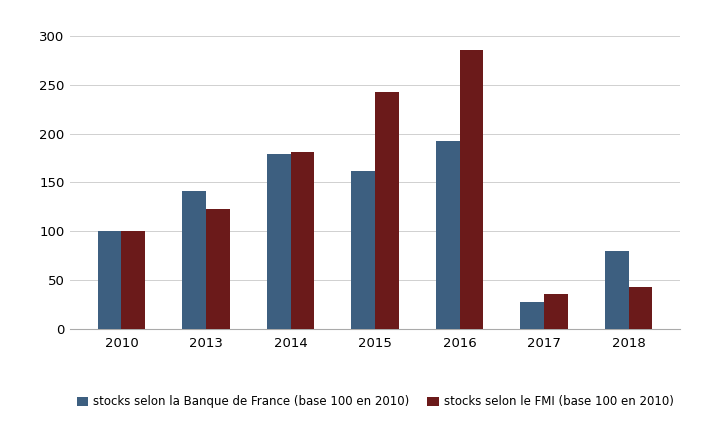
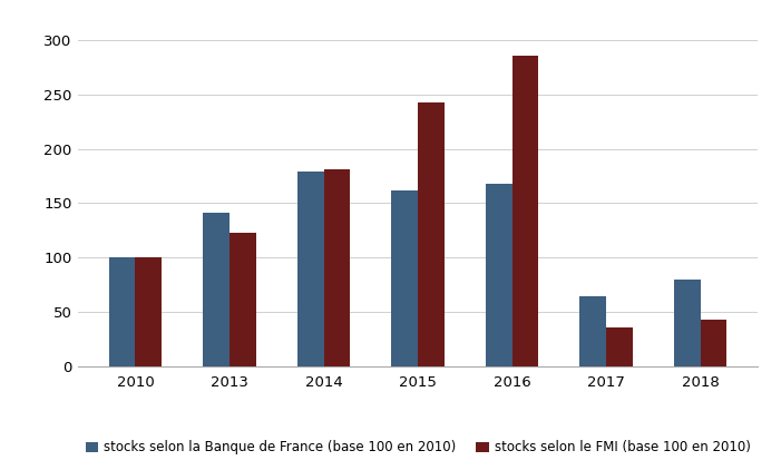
stocks selon la Banque de France (base 100 en 2010)/2016: 192 -> 168
stocks selon la Banque de France (base 100 en 2010)/2017: 28 -> 65
